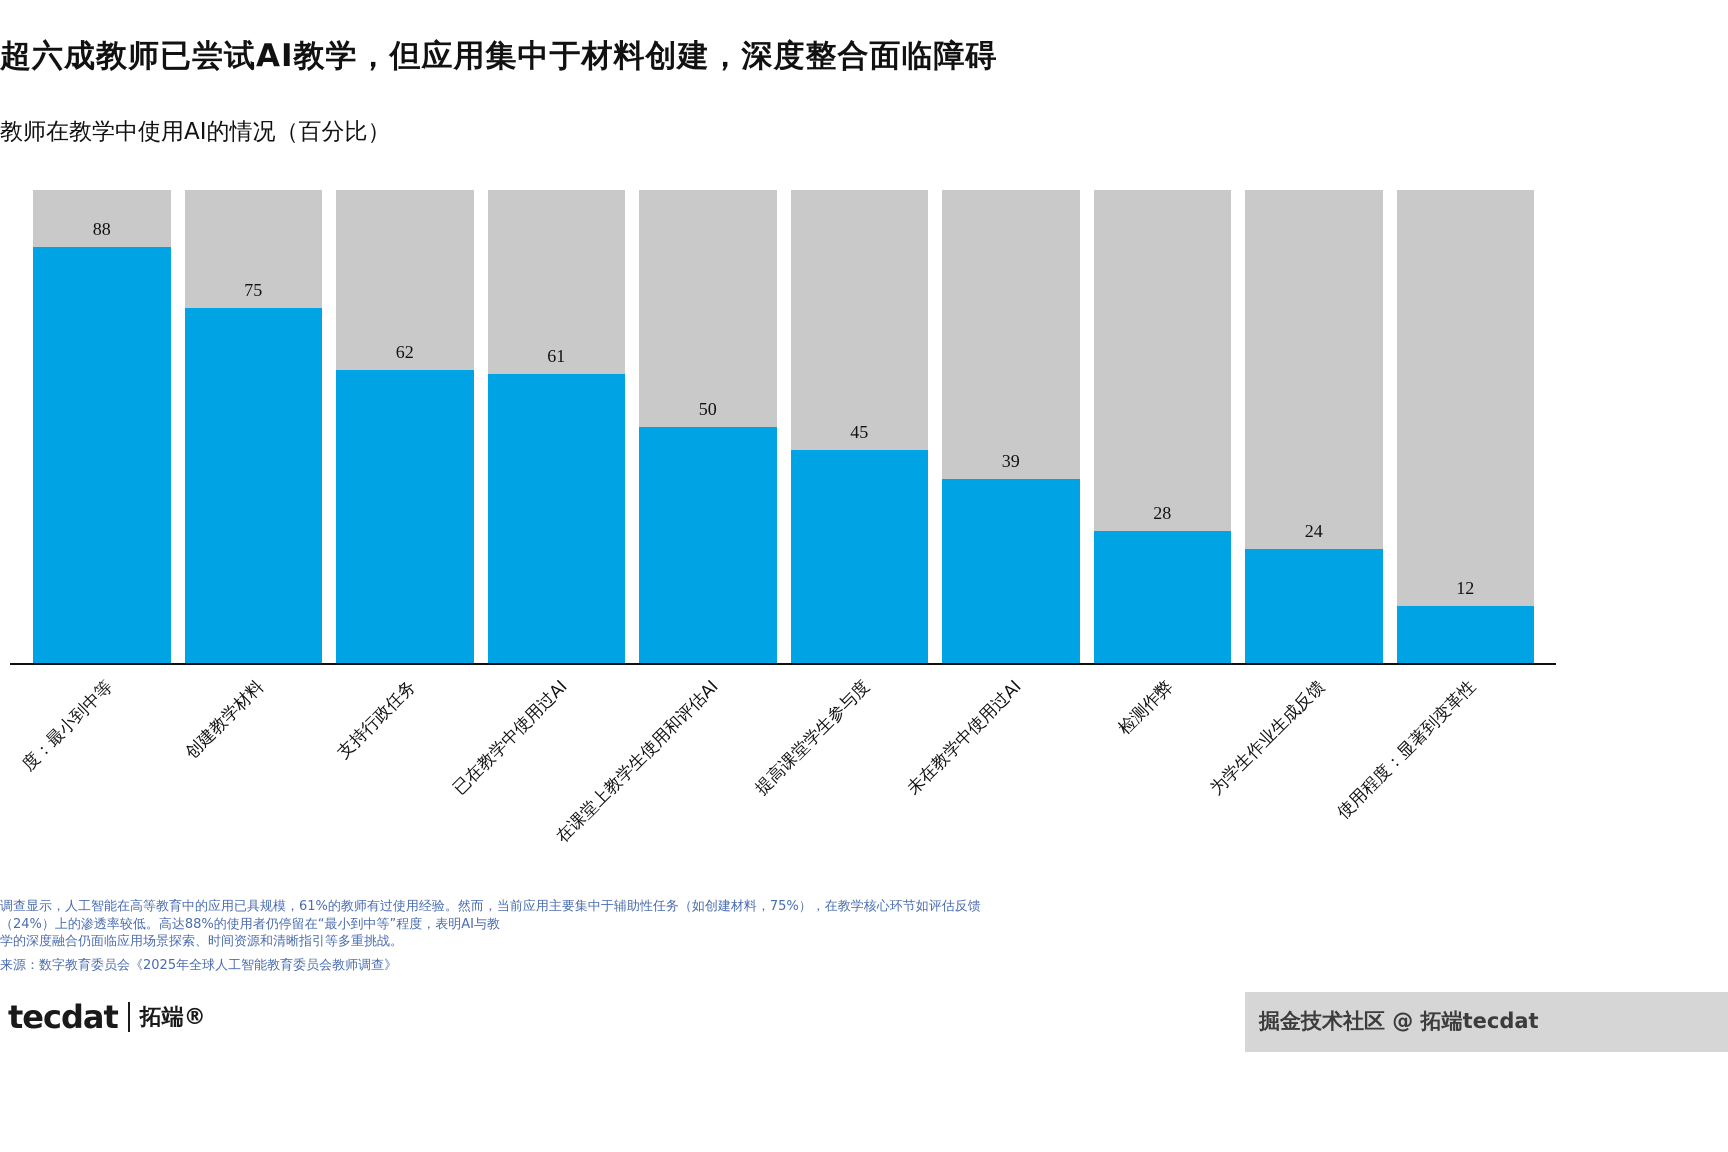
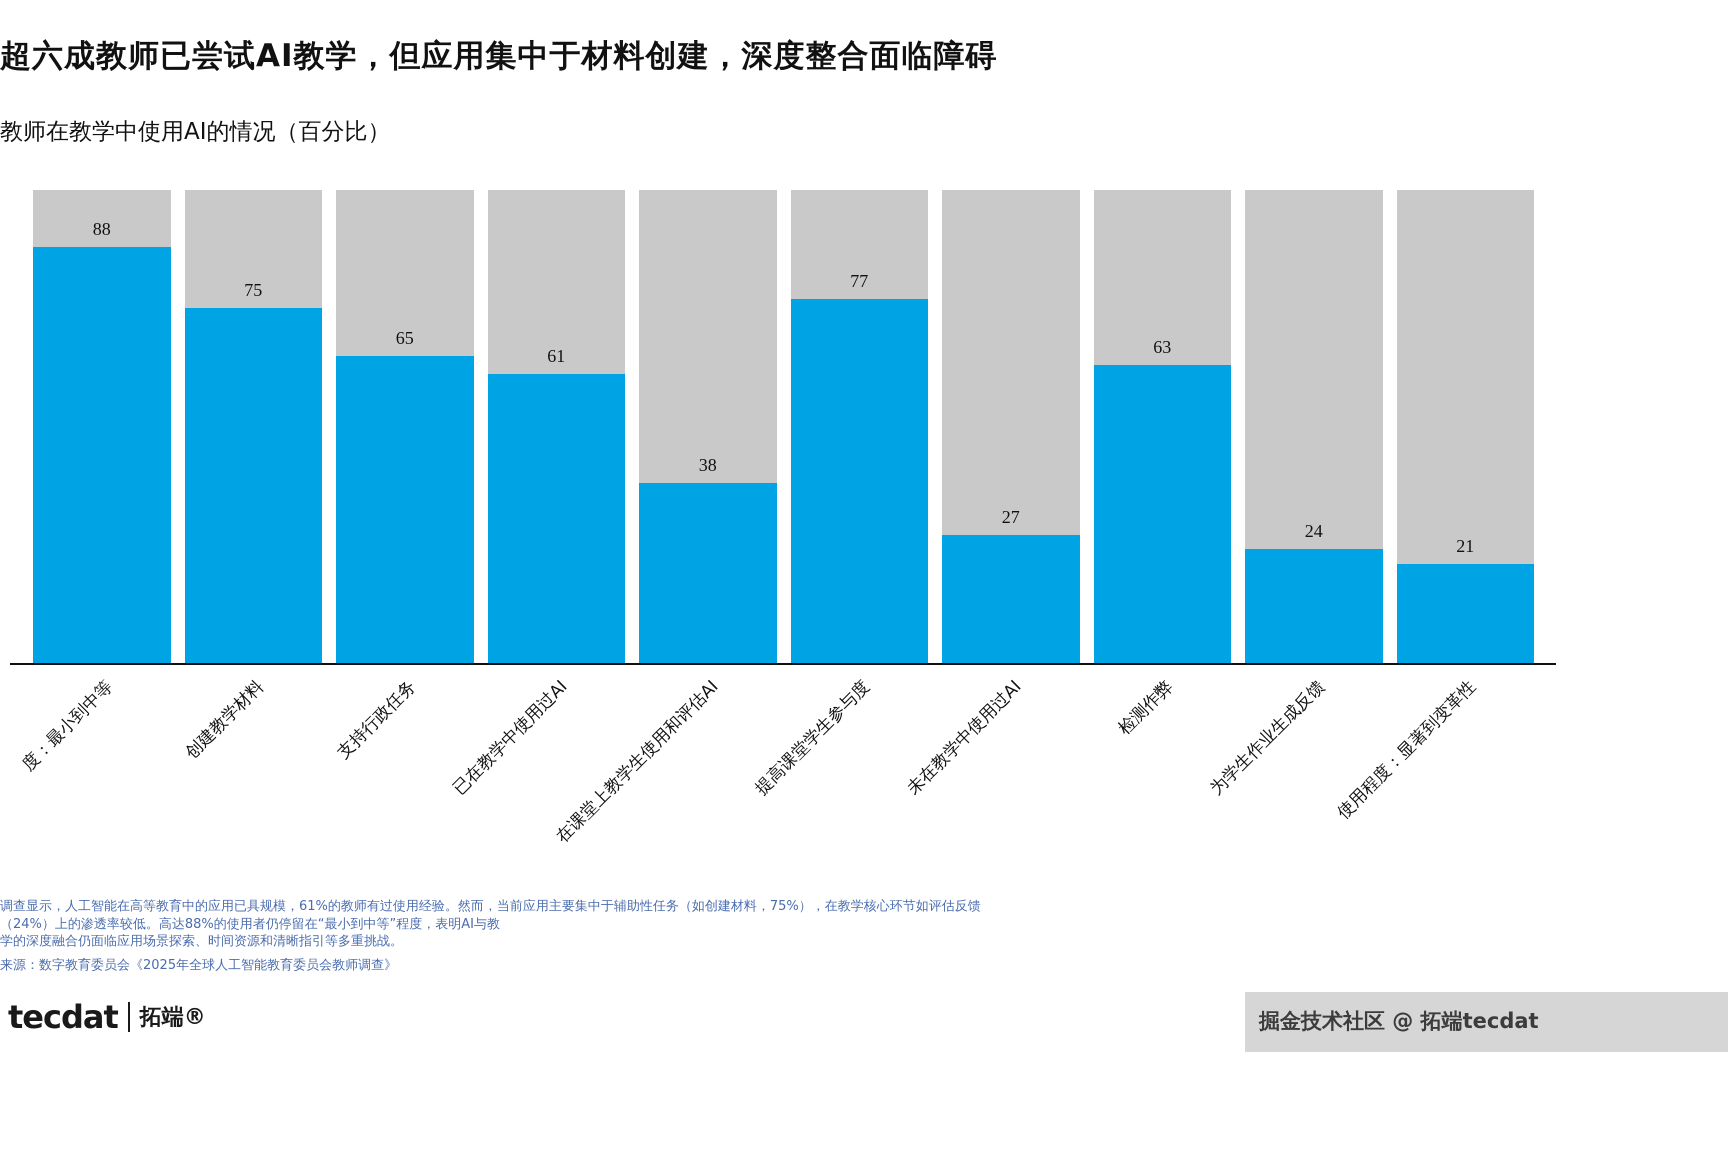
支持行政任务: 62 -> 65
在课堂上教学生使用和评估AI: 50 -> 38
提高课堂学生参与度: 45 -> 77
未在教学中使用过AI: 39 -> 27
检测作弊: 28 -> 63
使用程度：显著到变革性: 12 -> 21
